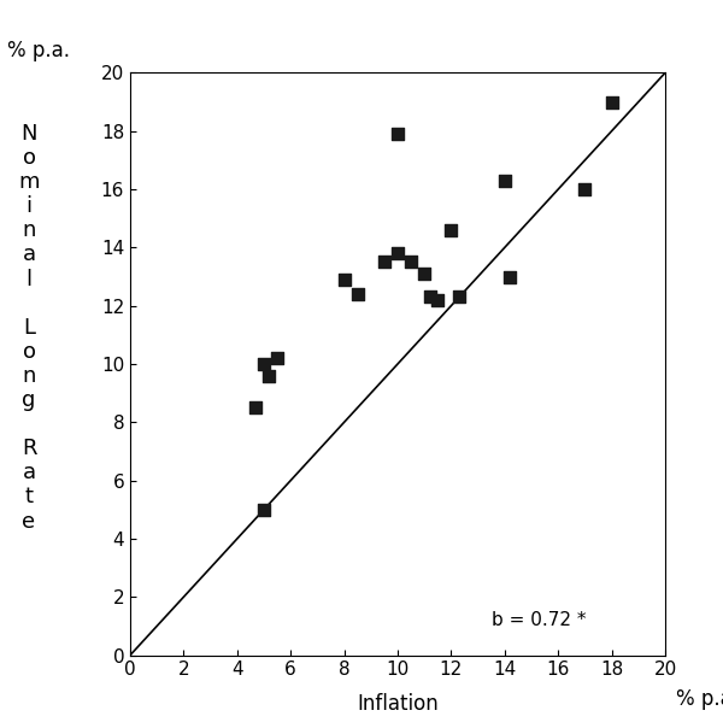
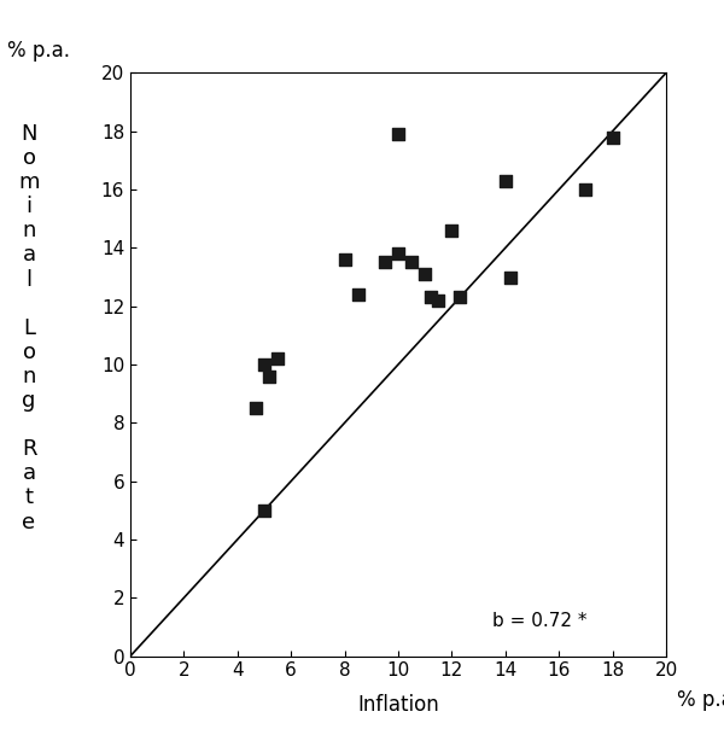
8: 12.9 -> 13.6
18: 19.0 -> 17.8
